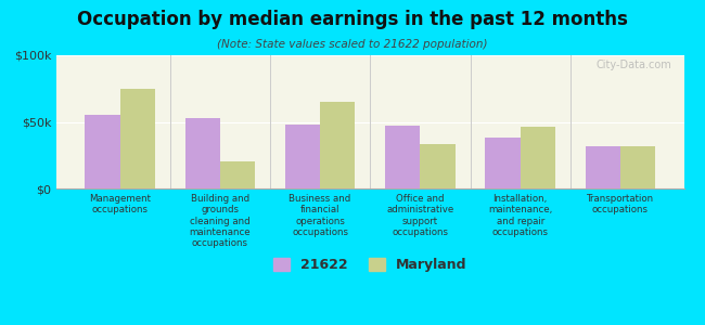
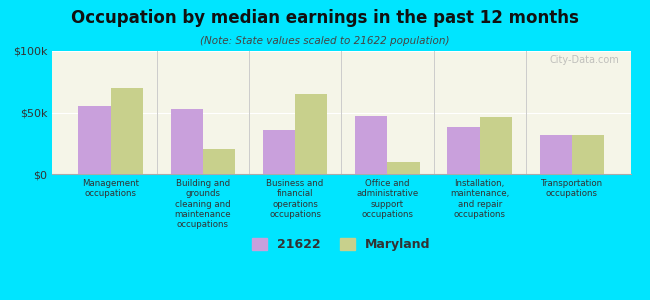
Maryland/Management occupations: $75k -> $70k
21622/Business and financial operations occupations: $48k -> $36k
Maryland/Office and administrative support occupations: $33k -> $10k
